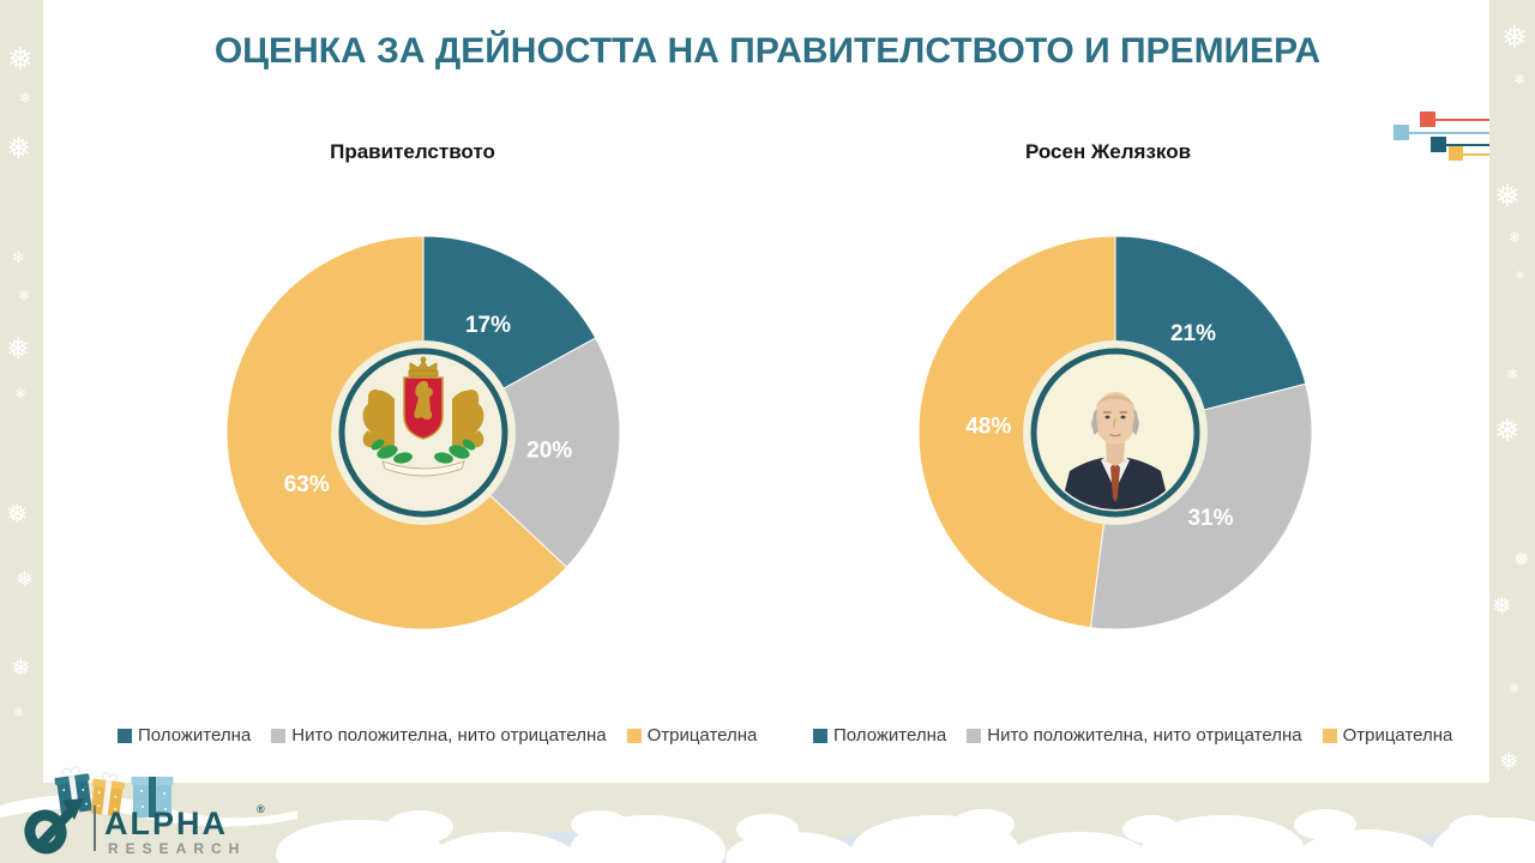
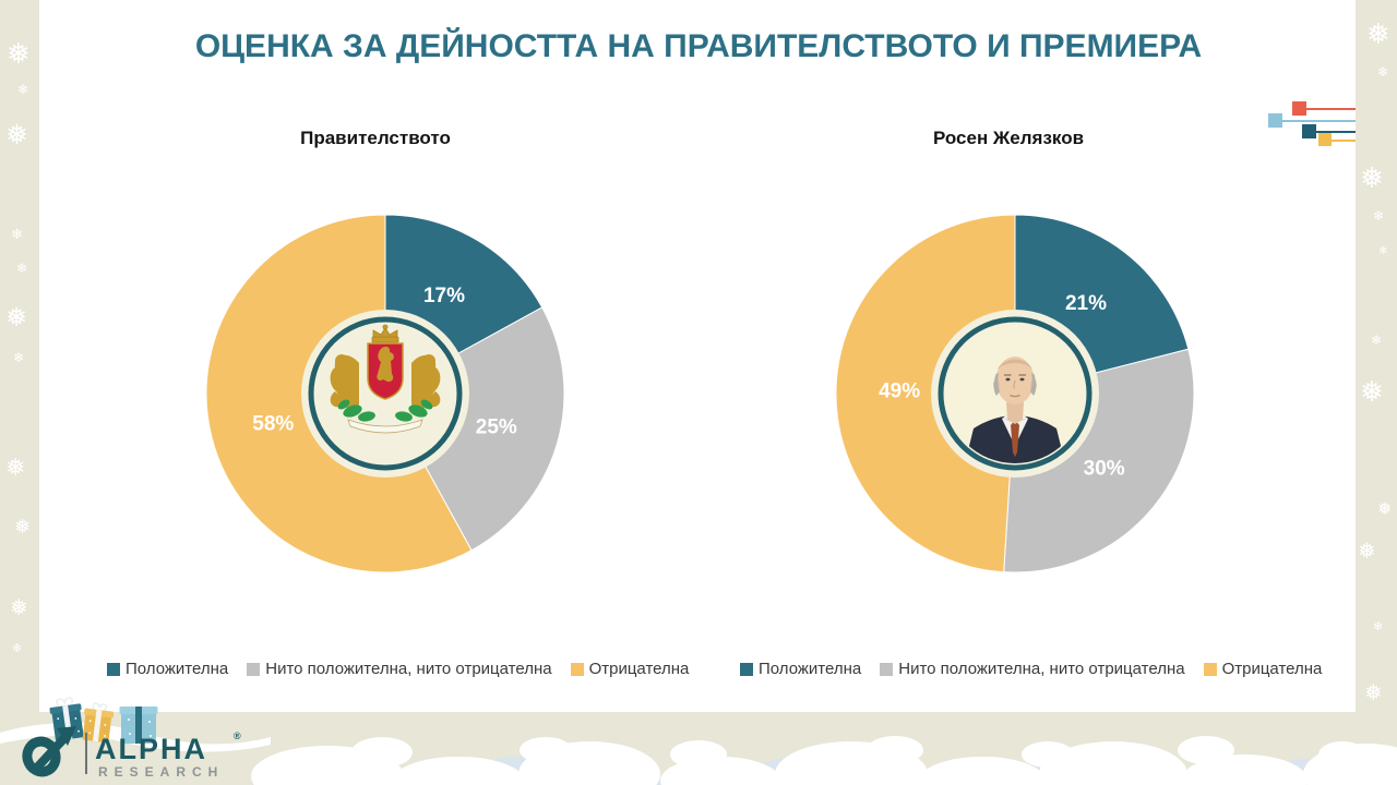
Правителството/Нито положителна, нито отрицателна: 20% -> 25%
Правителството/Отрицателна: 63% -> 58%
Росен Желязков/Нито положителна, нито отрицателна: 31% -> 30%
Росен Желязков/Отрицателна: 48% -> 49%
